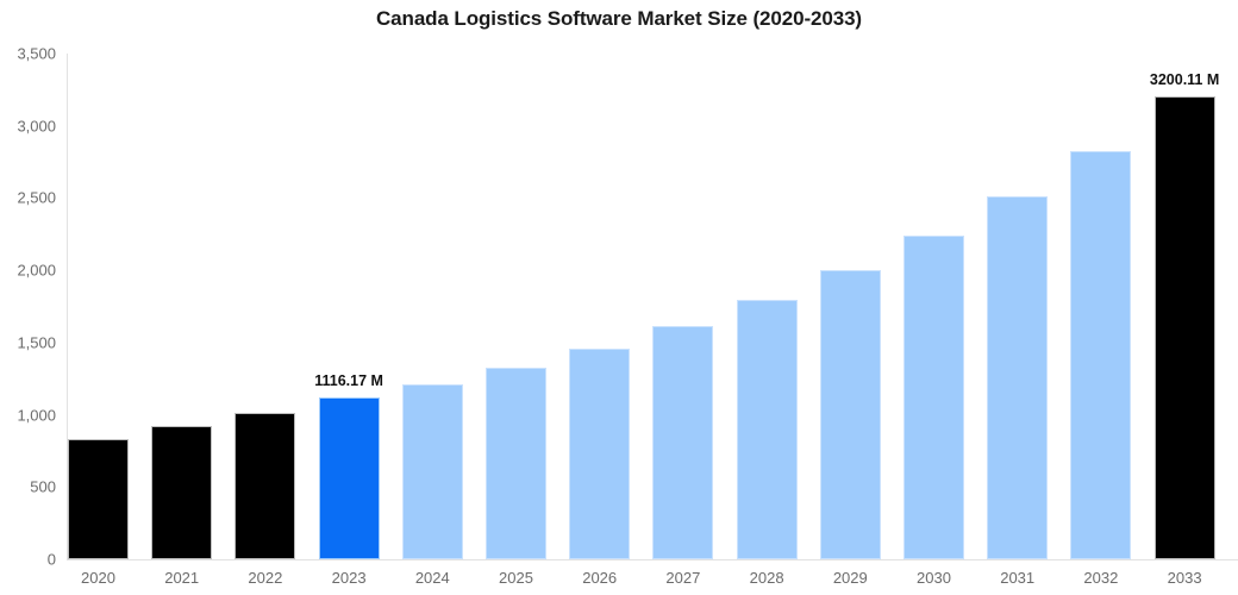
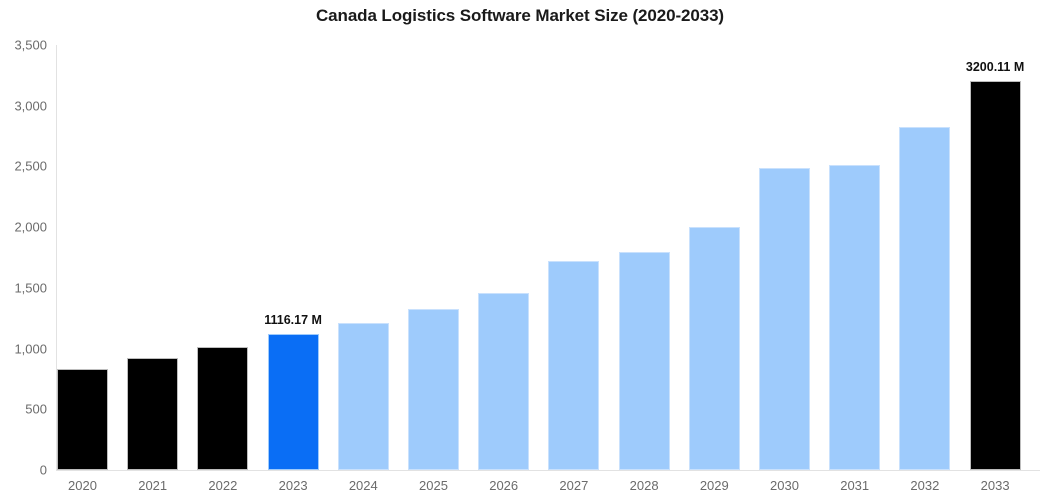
2027: 1610 -> 1720
2030: 2240 -> 2490
